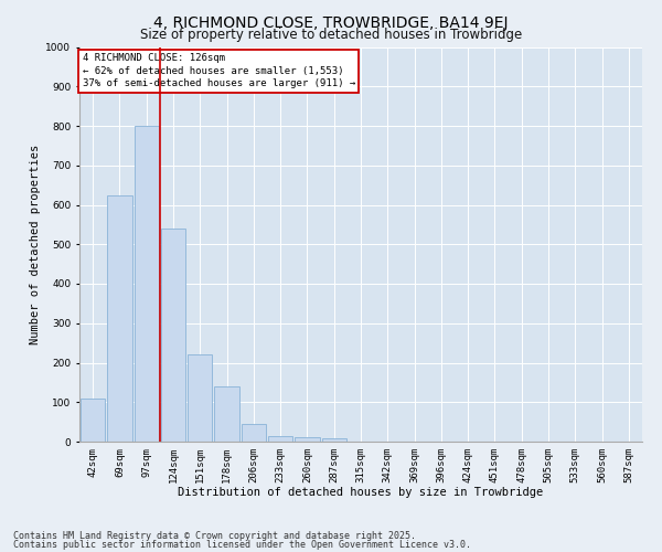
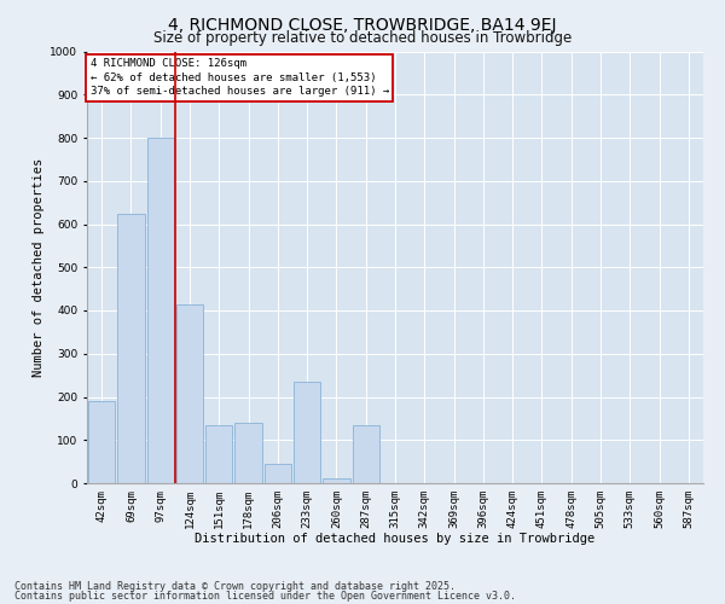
42sqm: 110 -> 190
124sqm: 540 -> 415
151sqm: 220 -> 135
233sqm: 15 -> 235
287sqm: 8 -> 135
